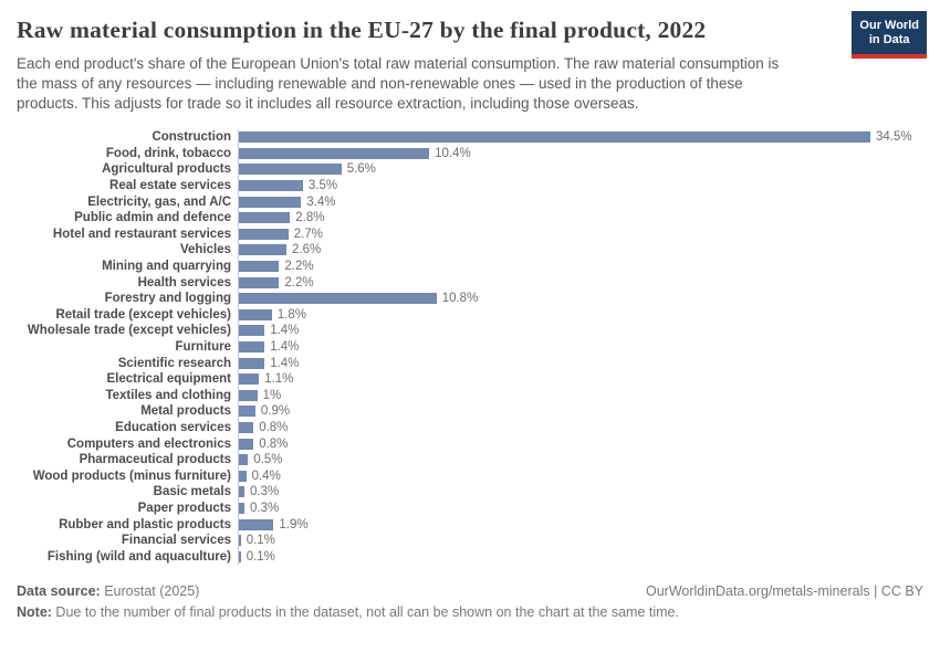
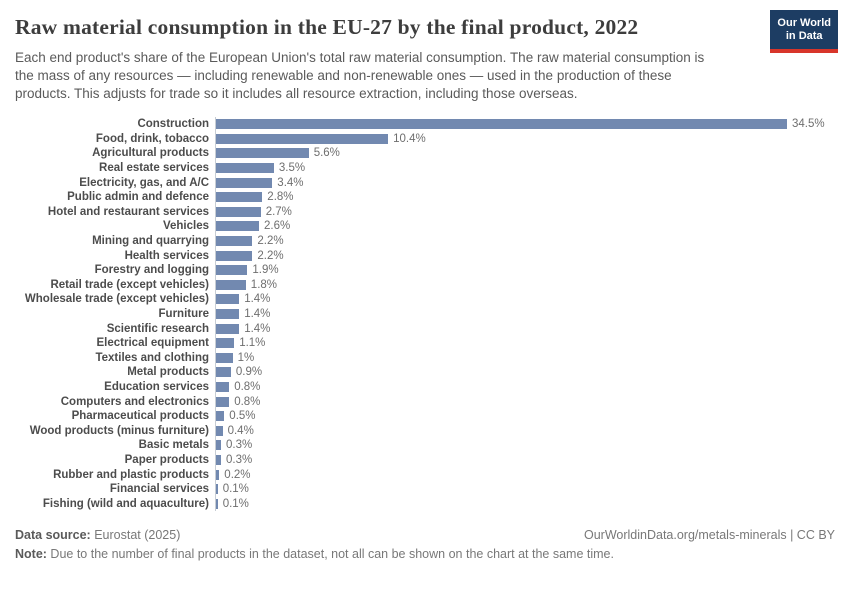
Forestry and logging: 10.8% -> 1.9%
Rubber and plastic products: 1.9% -> 0.2%
